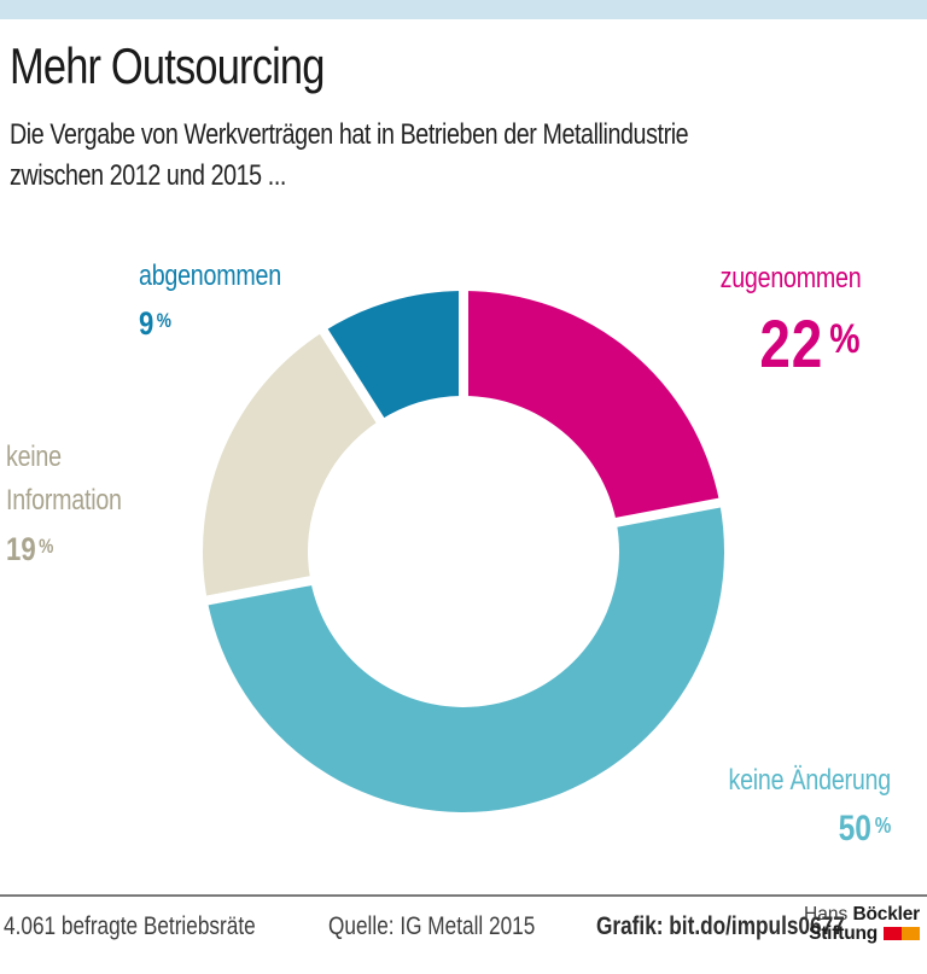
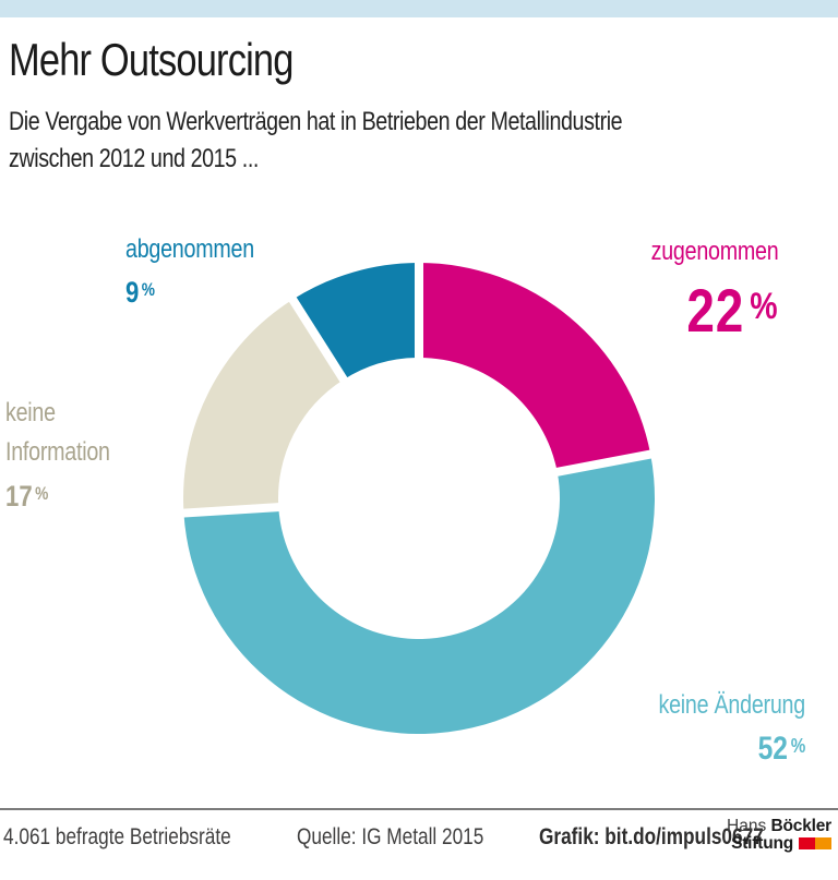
keine Änderung: 50 -> 52
keine Information: 19 -> 17
